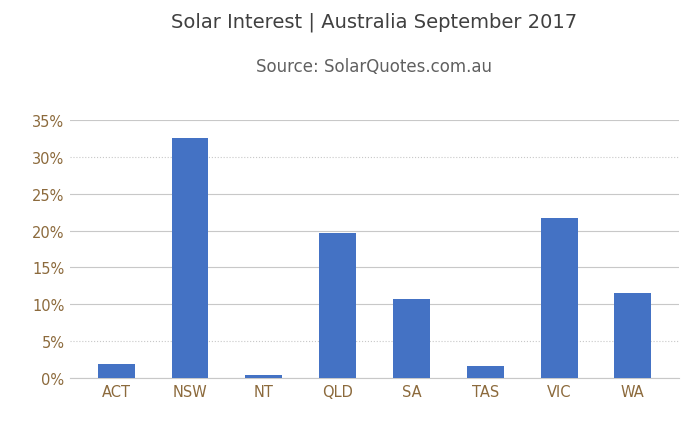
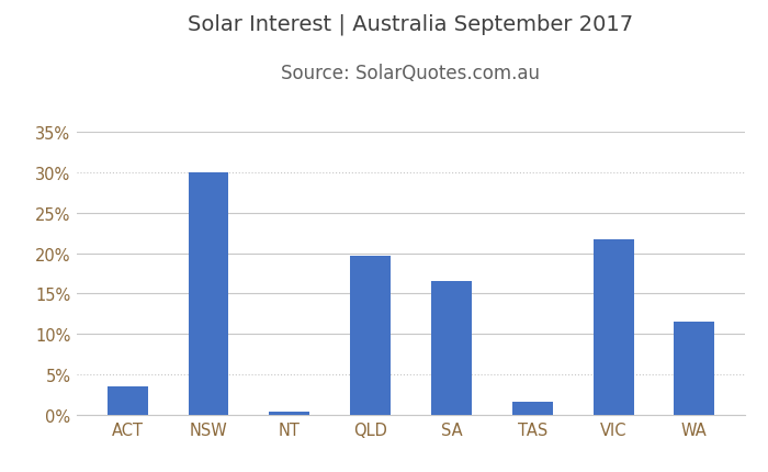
ACT: 2.0% -> 3.6%
NSW: 32.5% -> 30.0%
SA: 10.7% -> 16.6%
